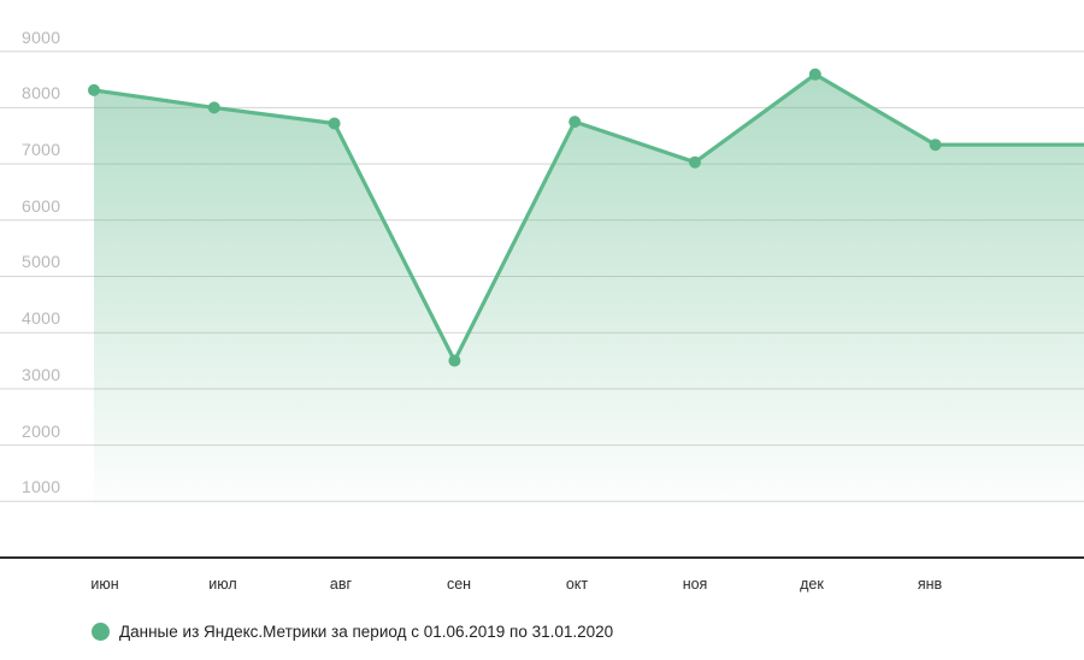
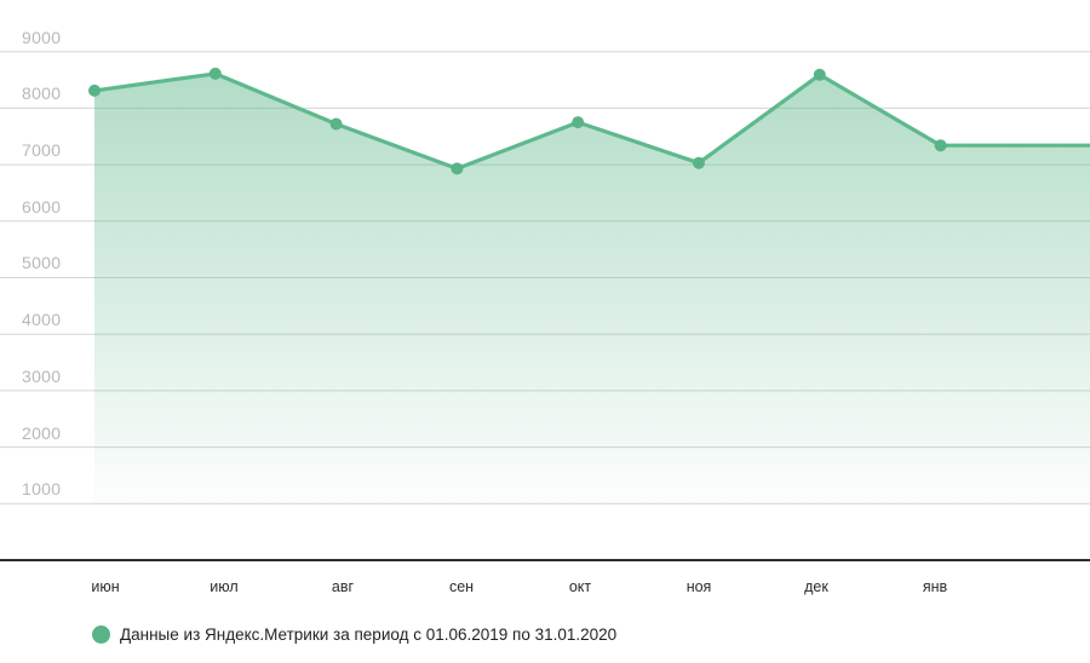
июл: 8000 -> 8600
сен: 3500 -> 6900
